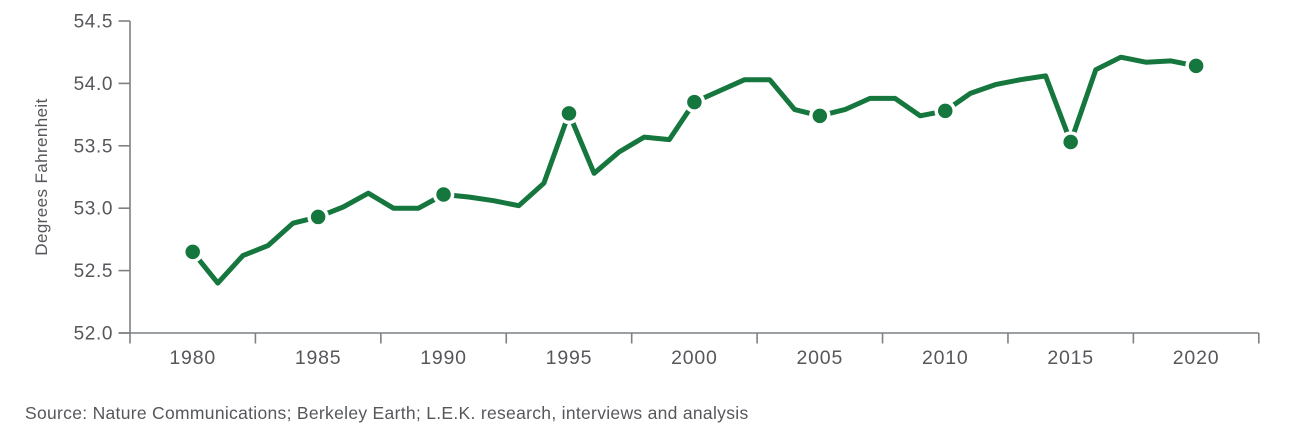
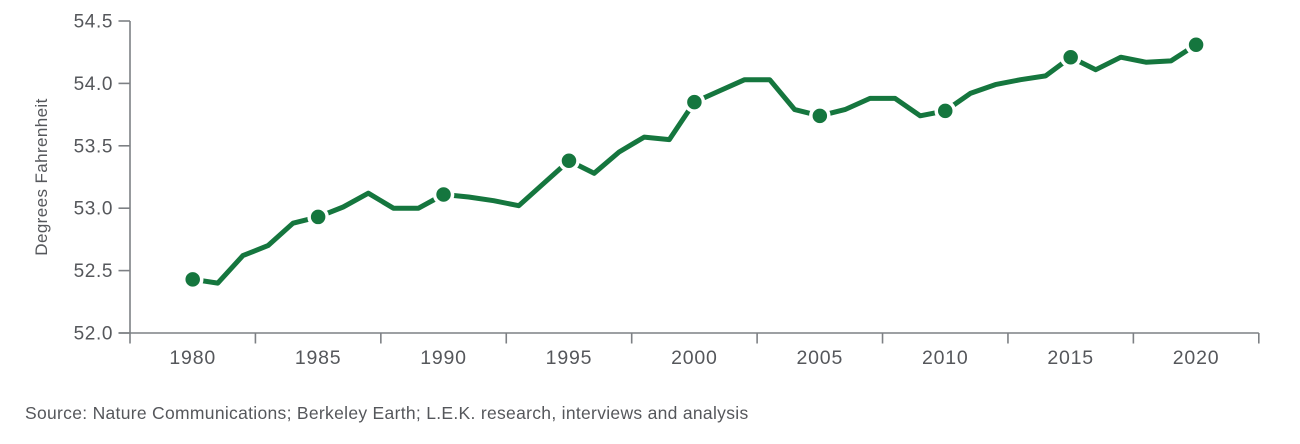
1980: 52.65 -> 52.43
1995: 53.76 -> 53.38
2015: 53.53 -> 54.21
2020: 54.14 -> 54.31
